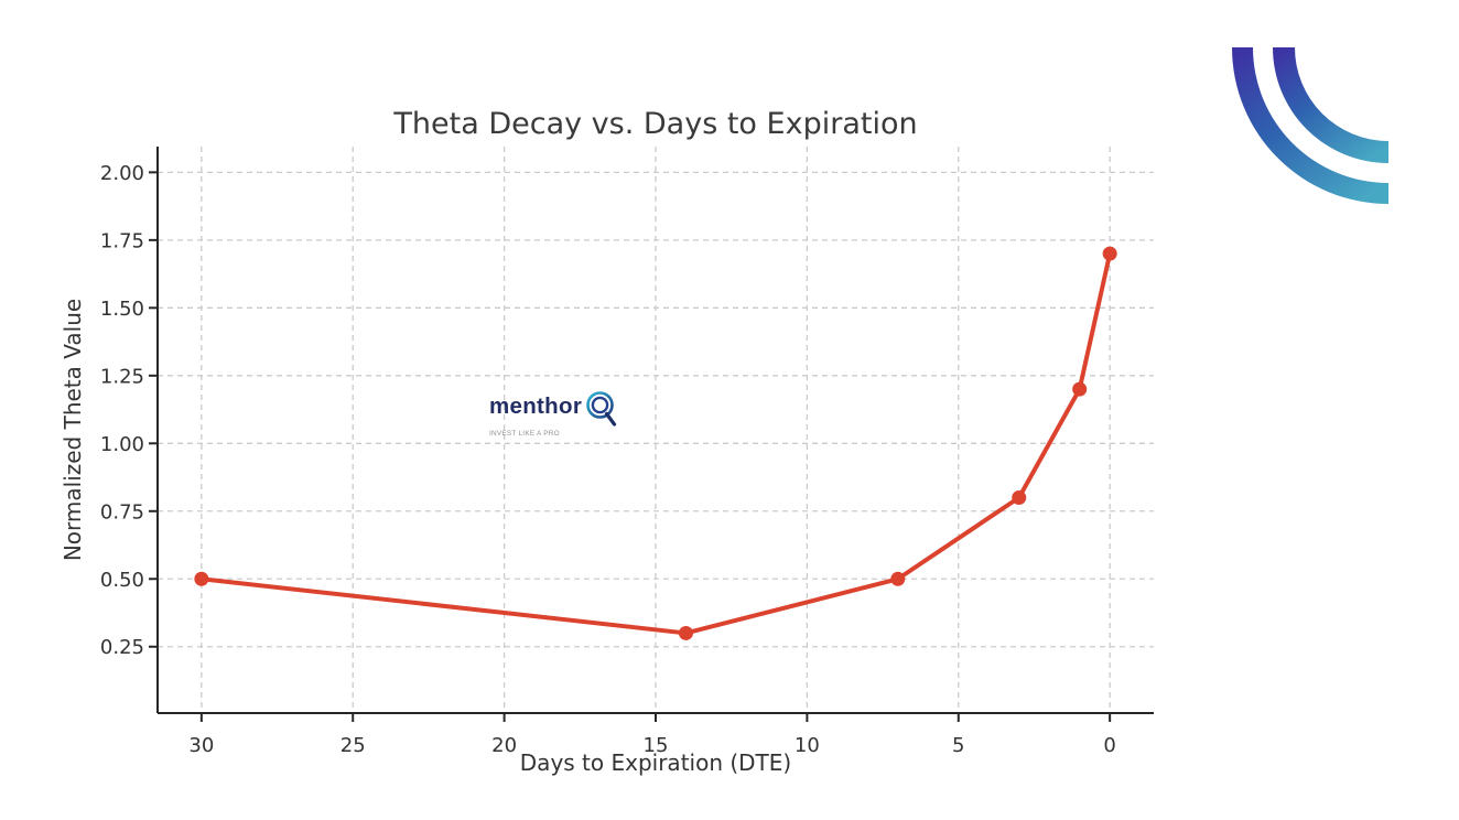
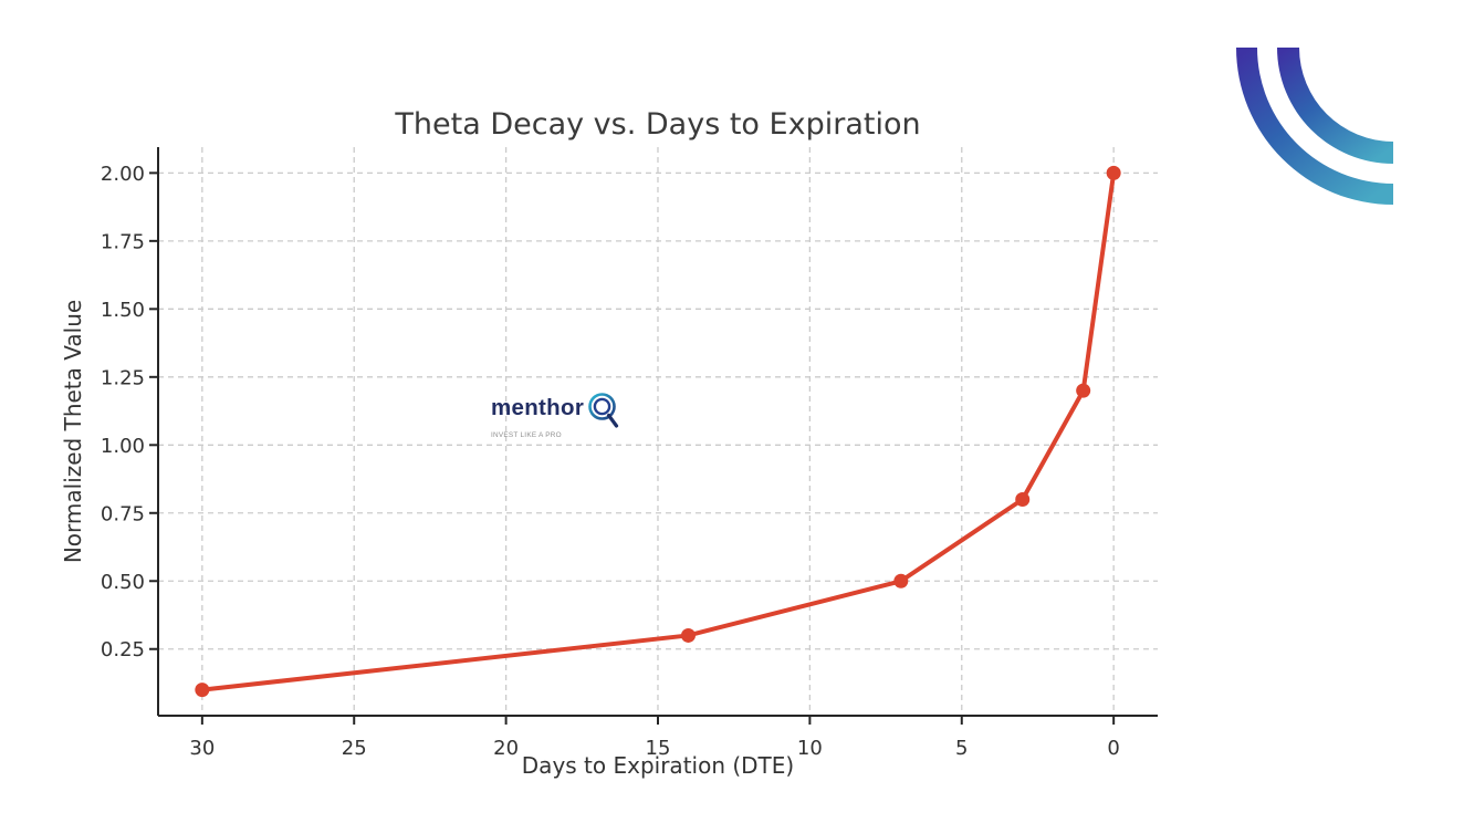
30: 0.5 -> 0.1
0: 1.7 -> 2.0
